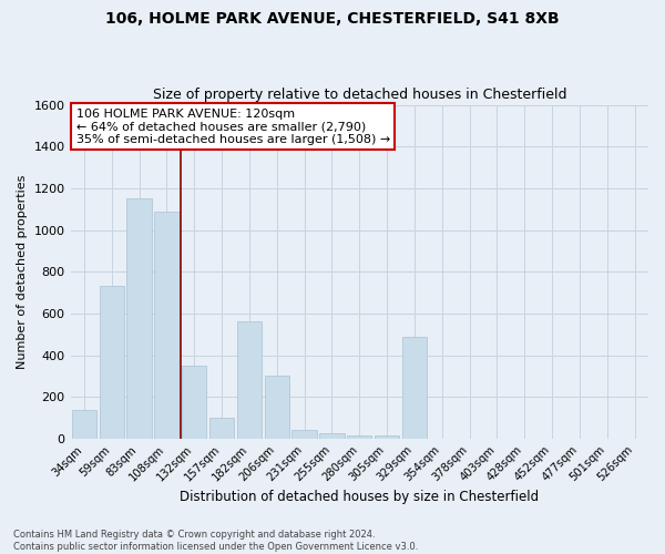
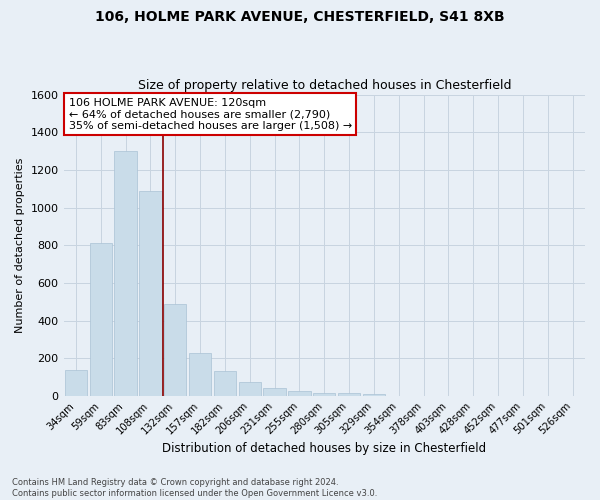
59sqm: 730 -> 810
83sqm: 1150 -> 1300
132sqm: 350 -> 490
157sqm: 100 -> 230
182sqm: 560 -> 140
206sqm: 300 -> 80
329sqm: 490 -> 10
